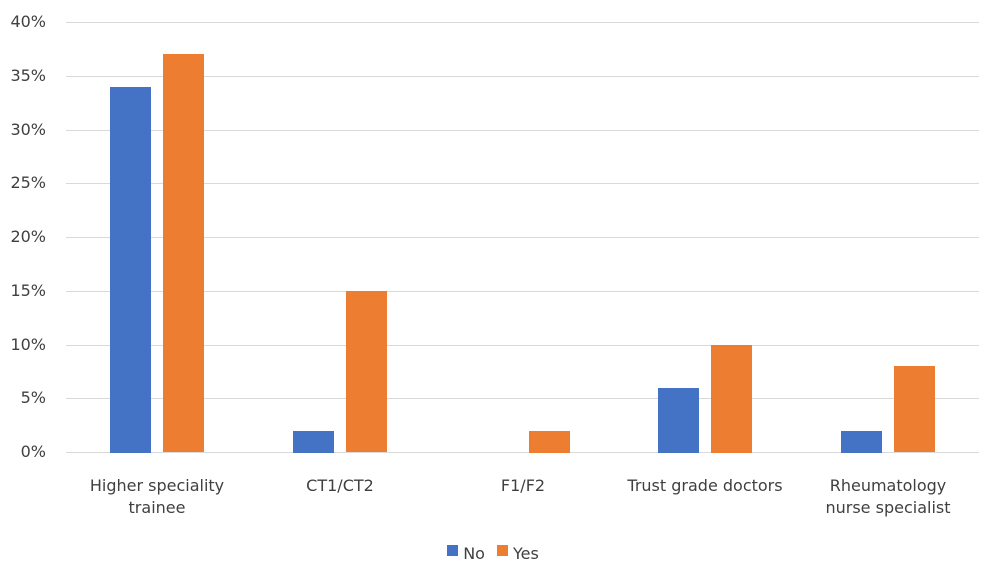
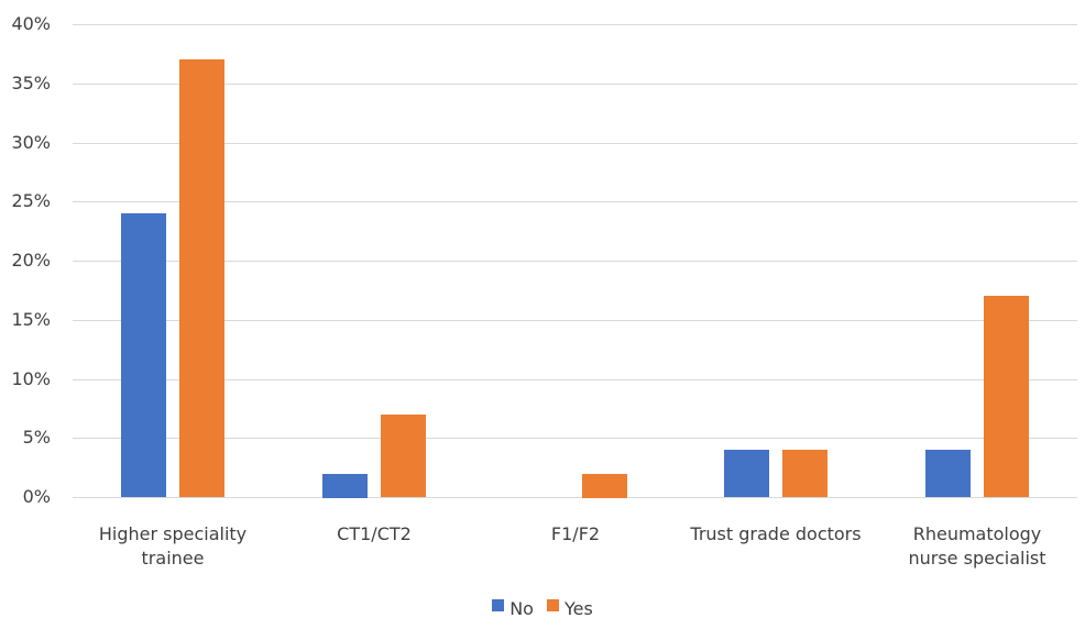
No/Higher speciality trainee: 34% -> 24%
Yes/CT1/CT2: 15% -> 7%
No/Trust grade doctors: 6% -> 4%
Yes/Trust grade doctors: 10% -> 4%
No/Rheumatology nurse specialist: 2% -> 4%
Yes/Rheumatology nurse specialist: 8% -> 17%
